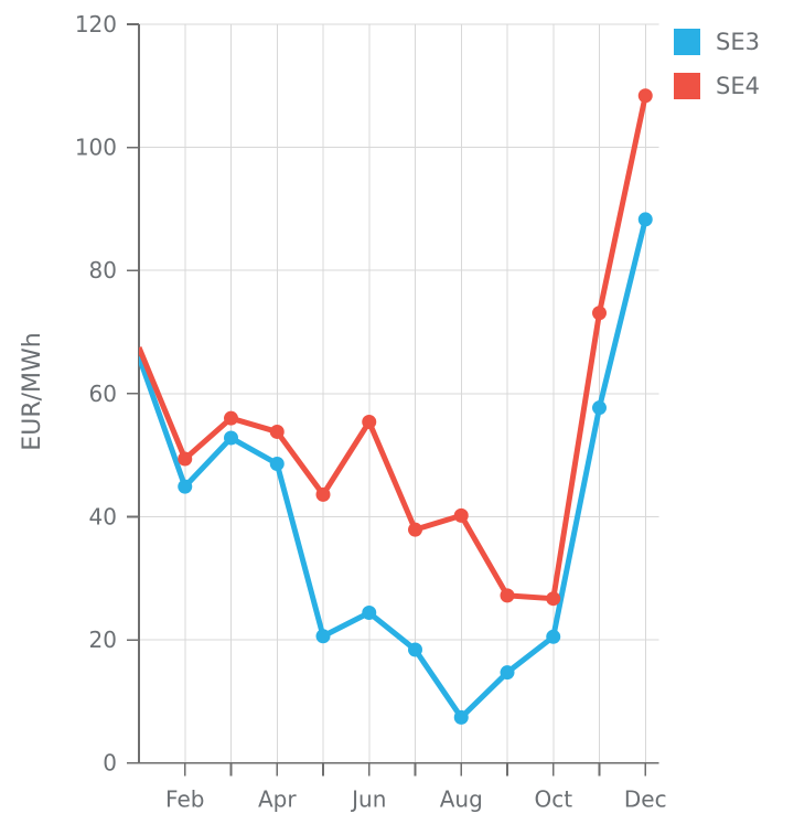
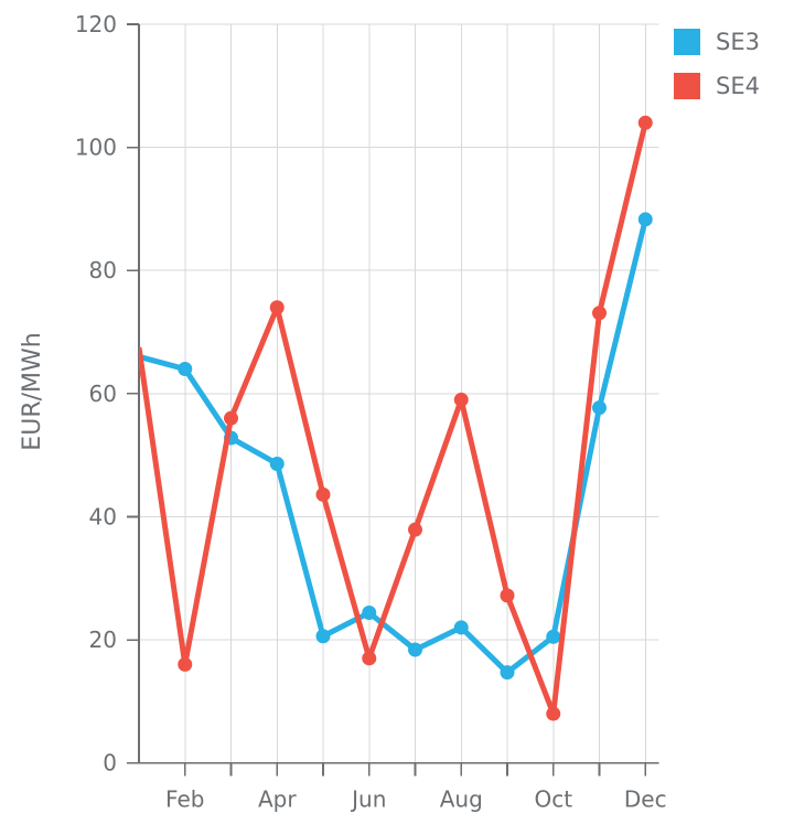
SE3/Feb: 45 -> 64
SE4/Feb: 49 -> 16
SE4/Apr: 54 -> 74
SE4/Jun: 55 -> 17
SE3/Aug: 7 -> 22
SE4/Aug: 40 -> 59
SE4/Oct: 27 -> 8
SE4/Dec: 108 -> 104
